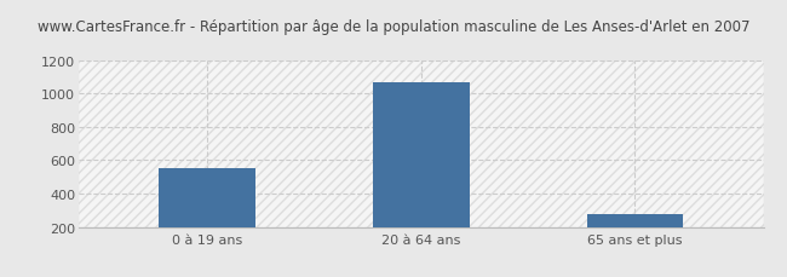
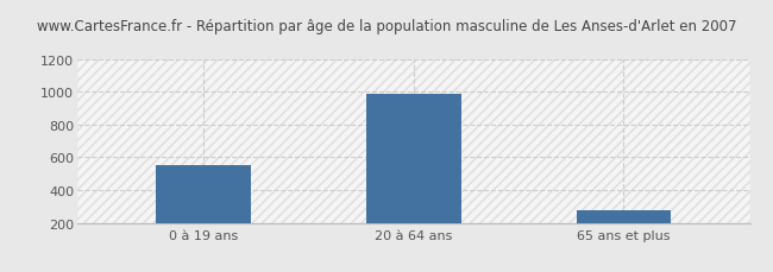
20 à 64 ans: 1070 -> 990
